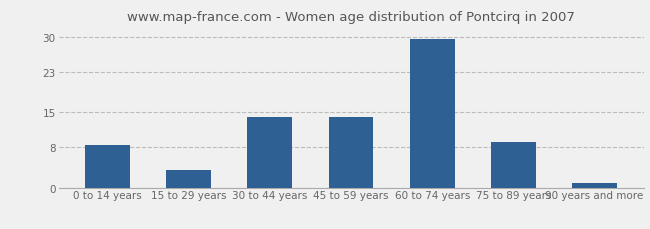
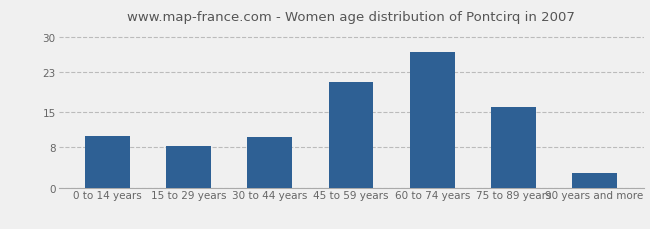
0 to 14 years: 8.5 -> 10.2
15 to 29 years: 3.5 -> 8.2
30 to 44 years: 14.0 -> 10.0
45 to 59 years: 14.0 -> 21.0
60 to 74 years: 29.5 -> 27.0
75 to 89 years: 9.0 -> 16.0
90 years and more: 1.0 -> 3.0
